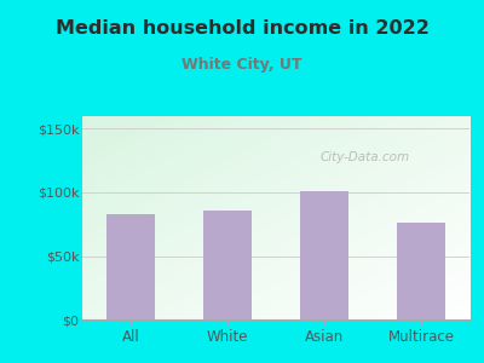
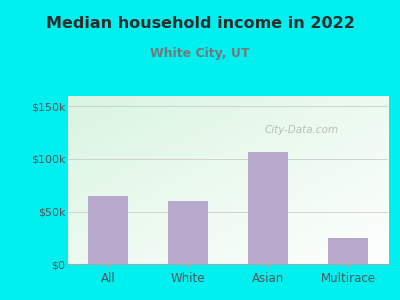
All: $83k -> $65k
White: $86k -> $60k
Asian: $101k -> $107k
Multirace: $76k -> $25k
